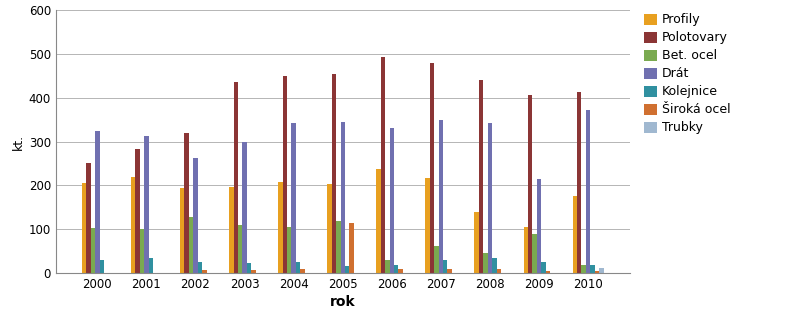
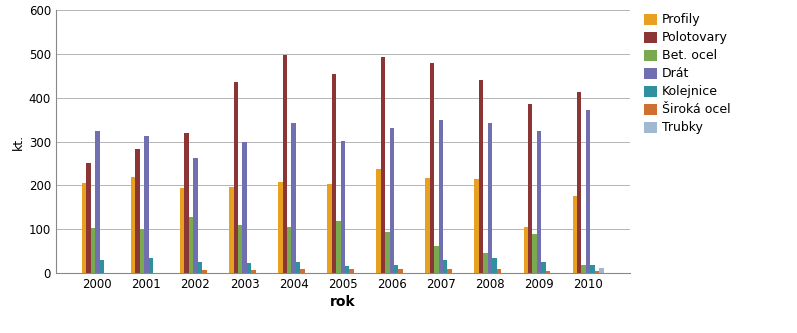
Polotovary/2004: 450 -> 497
Drát/2005: 345 -> 302
Široká ocel/2005: 115 -> 9
Bet. ocel/2006: 30 -> 93
Profily/2008: 140 -> 215
Polotovary/2009: 405 -> 385
Drát/2009: 215 -> 323
